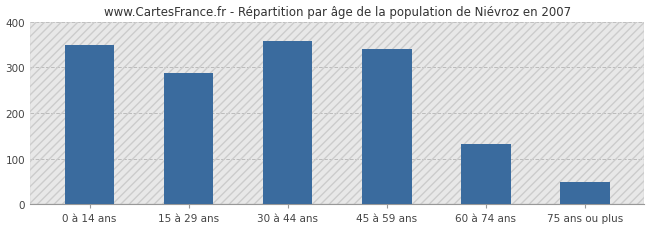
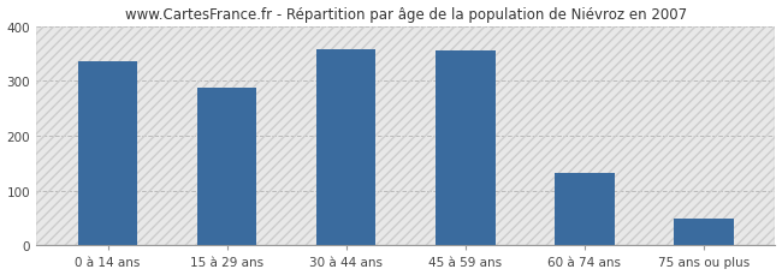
0 à 14 ans: 348 -> 335
45 à 59 ans: 340 -> 355
